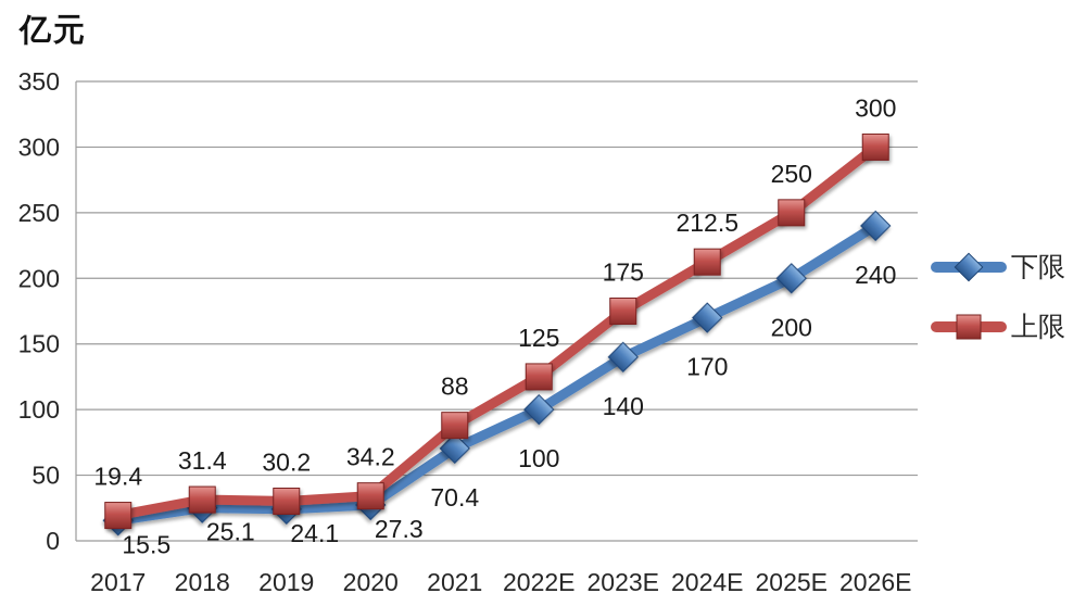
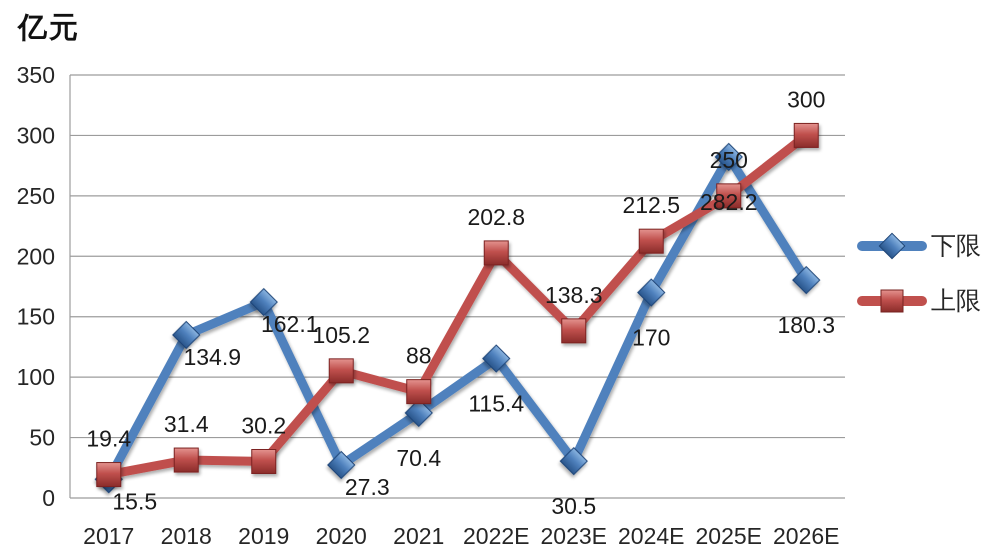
下限/2018: 25.1 -> 134.9
下限/2019: 24.1 -> 162.1
上限/2020: 34.2 -> 105.2
下限/2022E: 100 -> 115.4
上限/2022E: 125 -> 202.8
下限/2023E: 140 -> 30.5
上限/2023E: 175 -> 138.3
下限/2025E: 200 -> 282.2
下限/2026E: 240 -> 180.3
